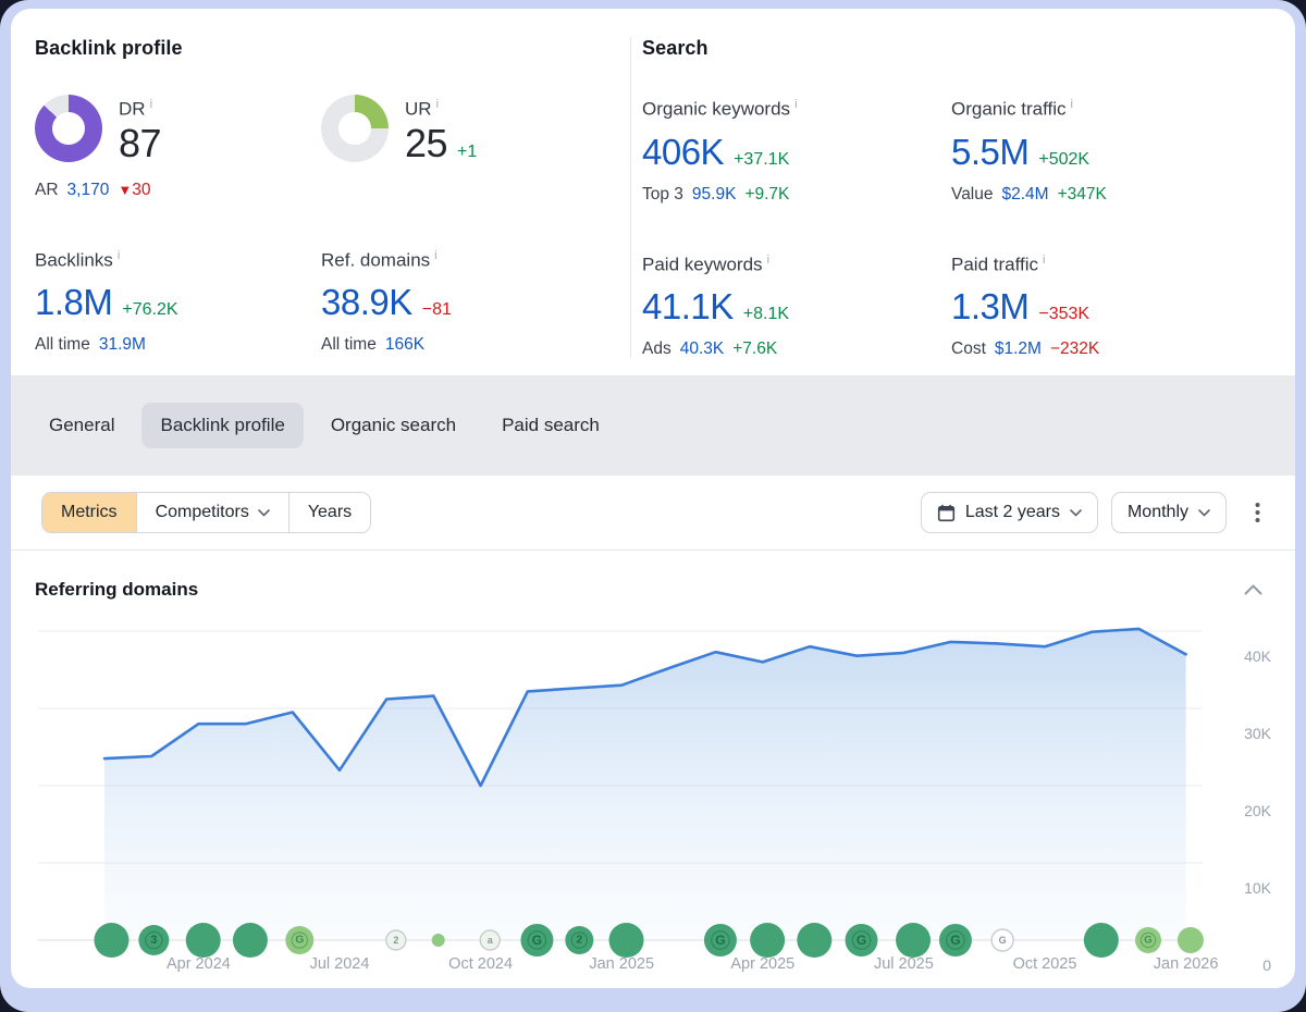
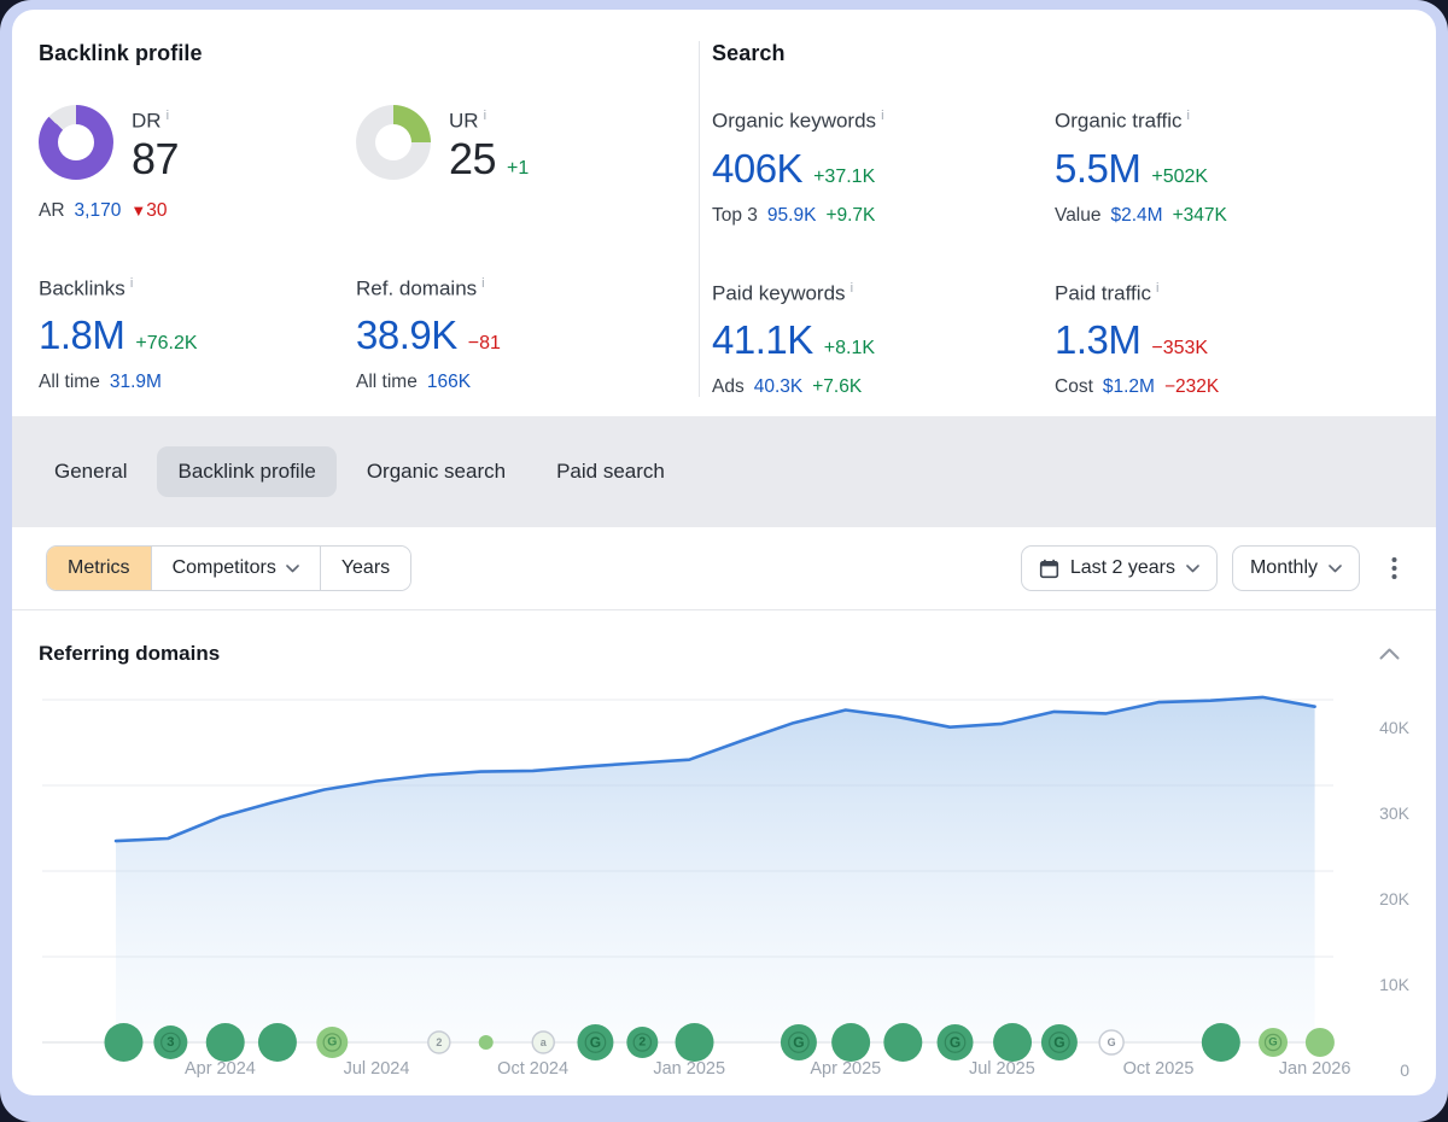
Apr 2024: 28K -> 26K
Jul 2024: 22K -> 30K
Oct 2024: 20K -> 32K
Apr 2025: 36K -> 39K
Oct 2025: 38K -> 40K
Jan 2026: 37K -> 39K
